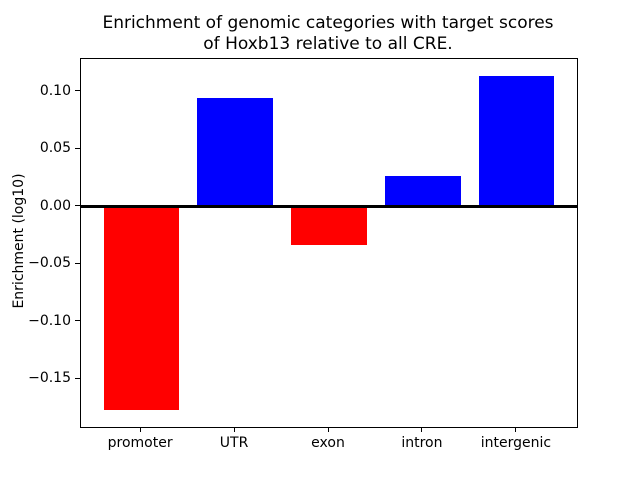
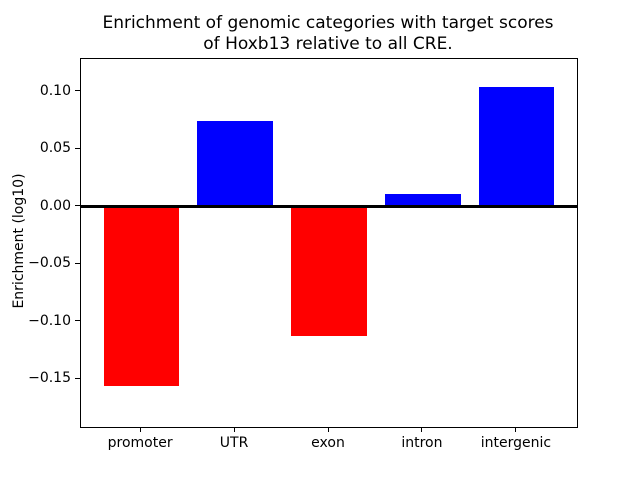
promoter: -0.177 -> -0.156
UTR: 0.095 -> 0.075
exon: -0.033 -> -0.112
intron: 0.027 -> 0.011
intergenic: 0.114 -> 0.104
